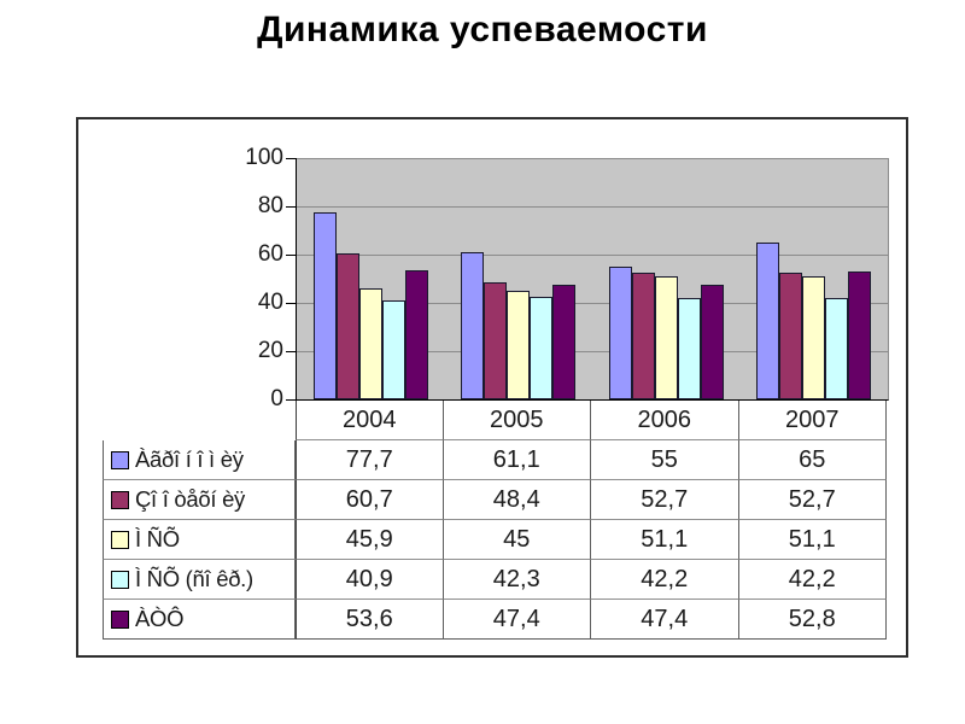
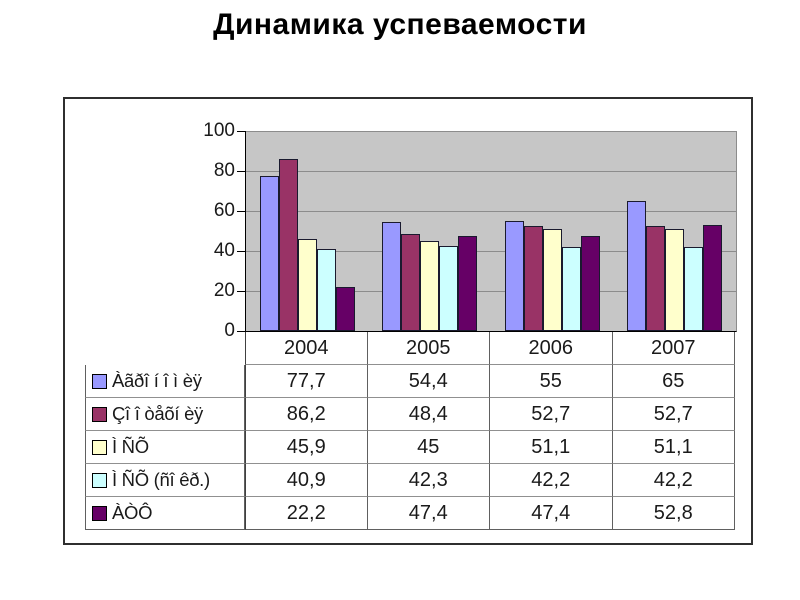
Çî î òåõí èÿ/2004: 60,7 -> 86,2
ÀÒÔ/2004: 53,6 -> 22,2
Àãðî í î ì èÿ/2005: 61,1 -> 54,4
